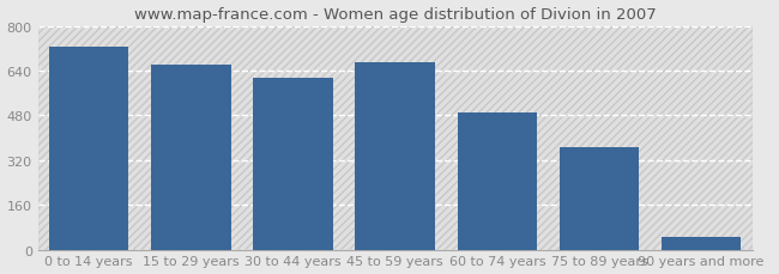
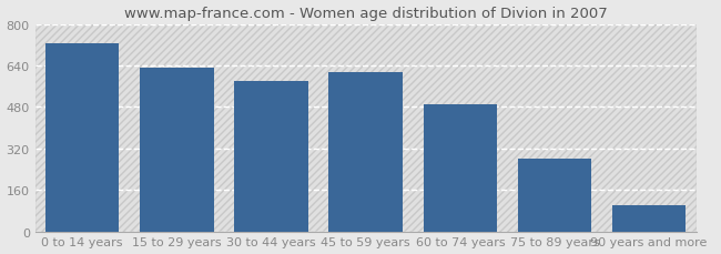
15 to 29 years: 660 -> 630
30 to 44 years: 614 -> 580
45 to 59 years: 668 -> 615
75 to 89 years: 364 -> 280
90 years and more: 46 -> 100
